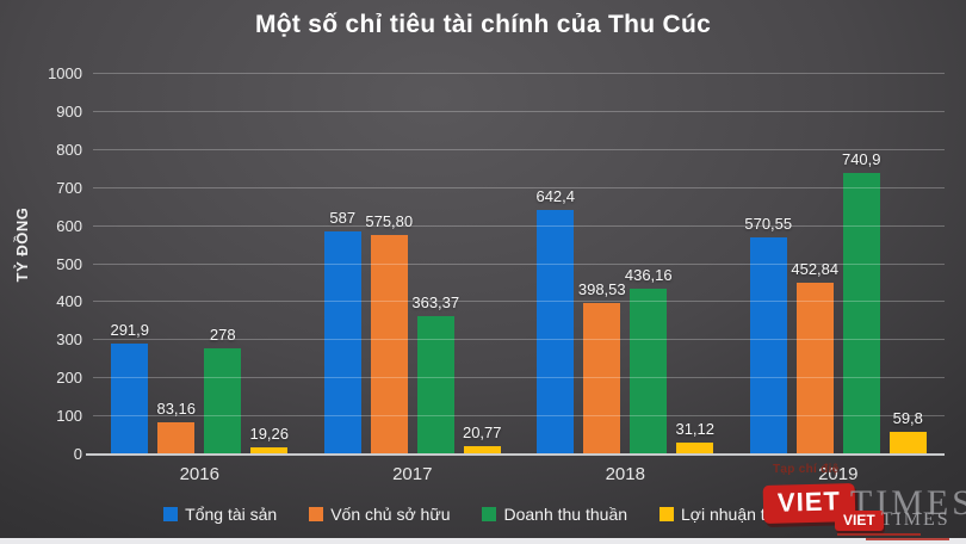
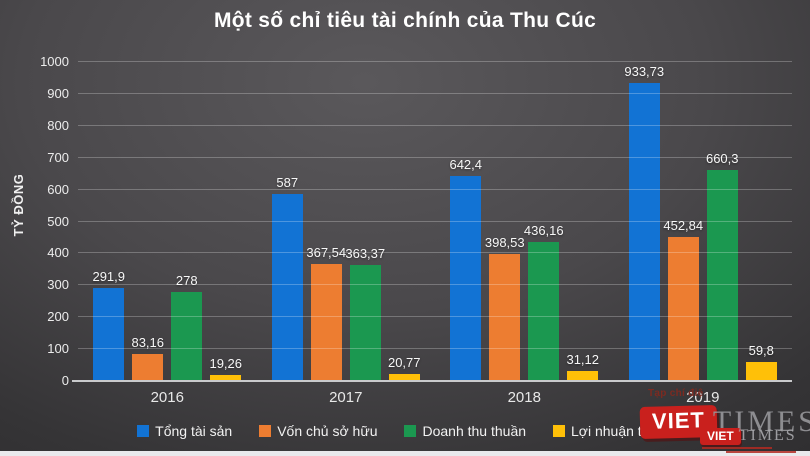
Vốn chủ sở hữu/2017: 575,80 -> 367,54
Tổng tài sản/2019: 570,55 -> 933,73
Doanh thu thuần/2019: 740,9 -> 660,3
